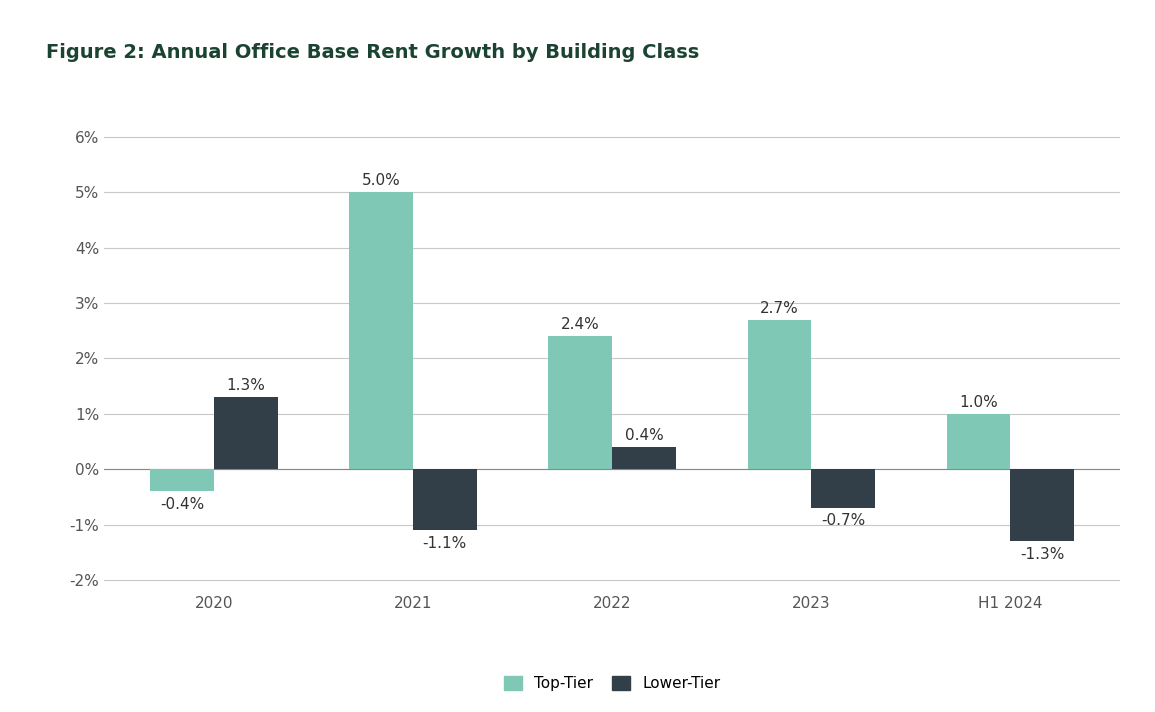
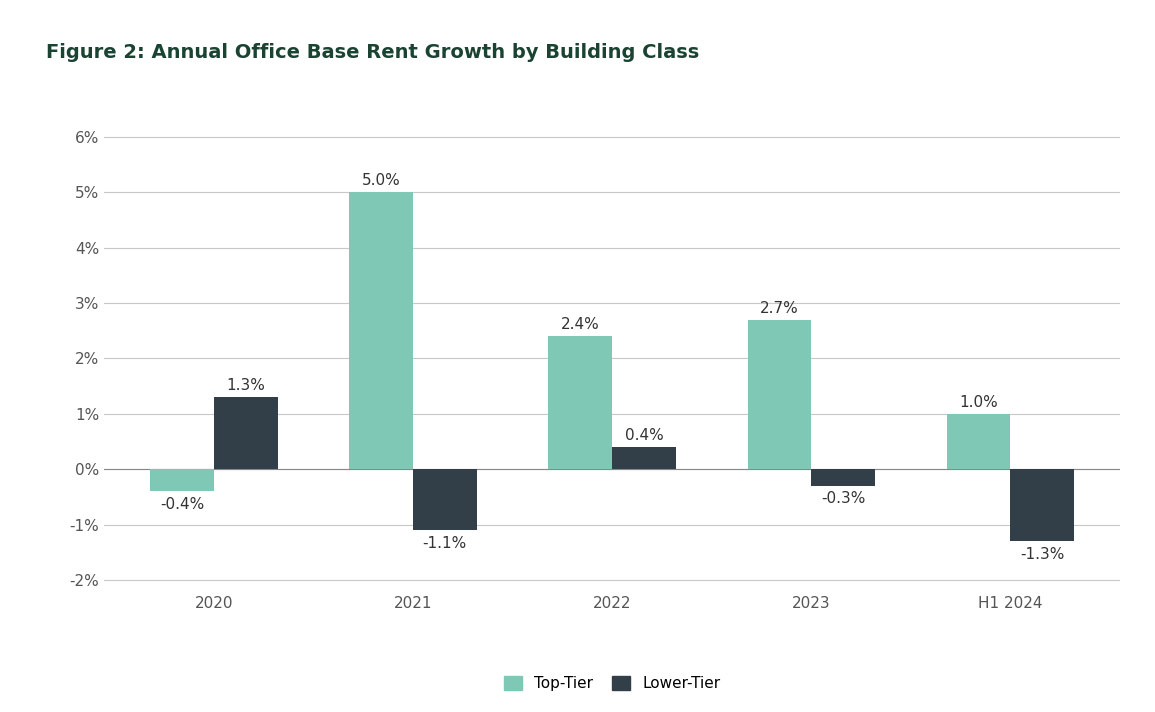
Lower-Tier/2023: -0.7% -> -0.3%
